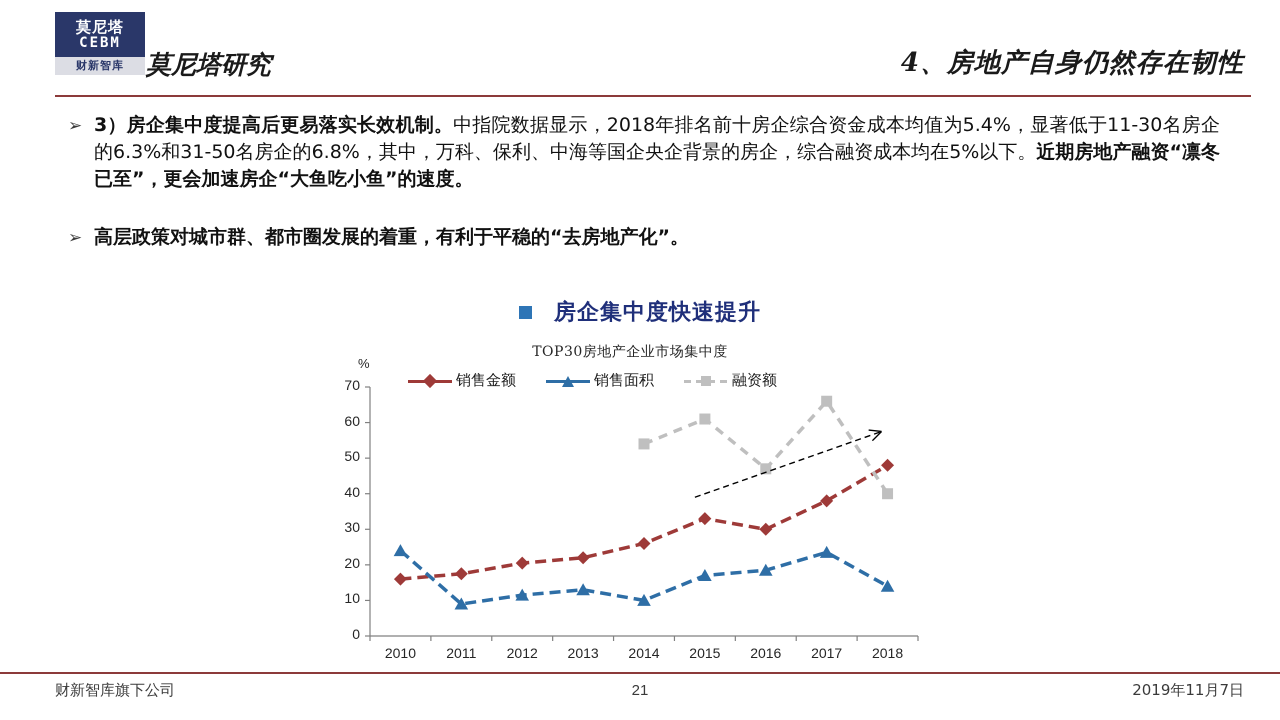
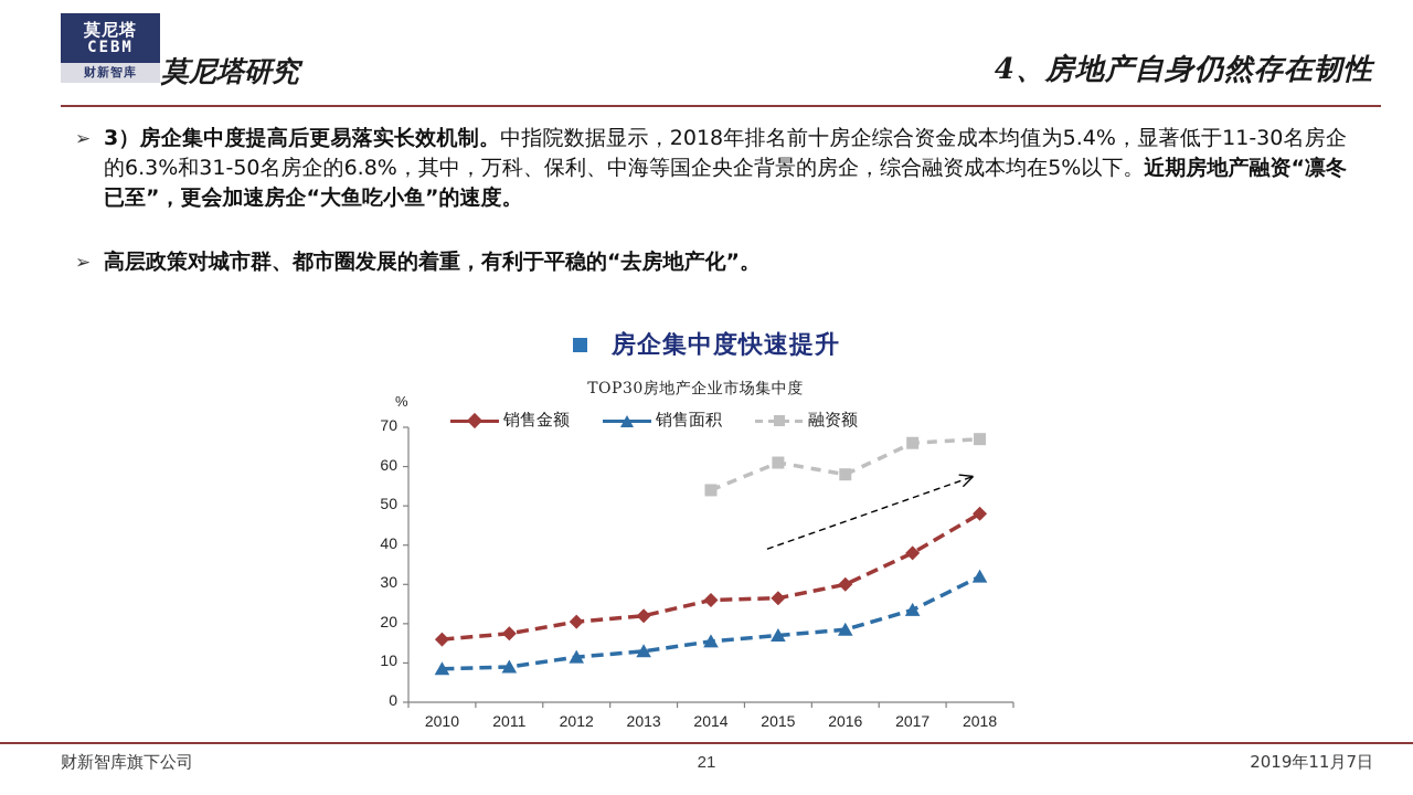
销售面积/2010: 24 -> 8
销售面积/2014: 10 -> 16
销售金额/2015: 33 -> 26
融资额/2016: 47 -> 58
销售面积/2018: 14 -> 32
融资额/2018: 40 -> 67
